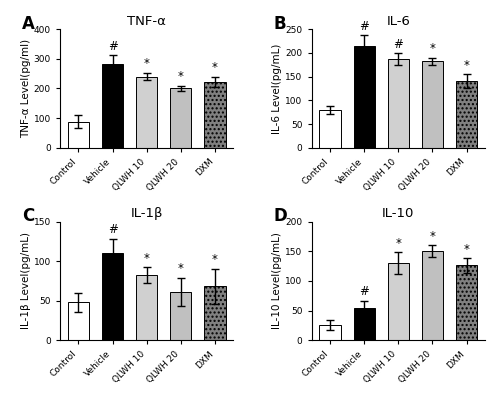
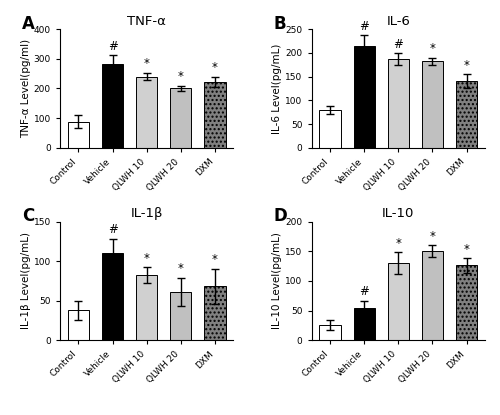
IL-1β/Control: 48 -> 38
